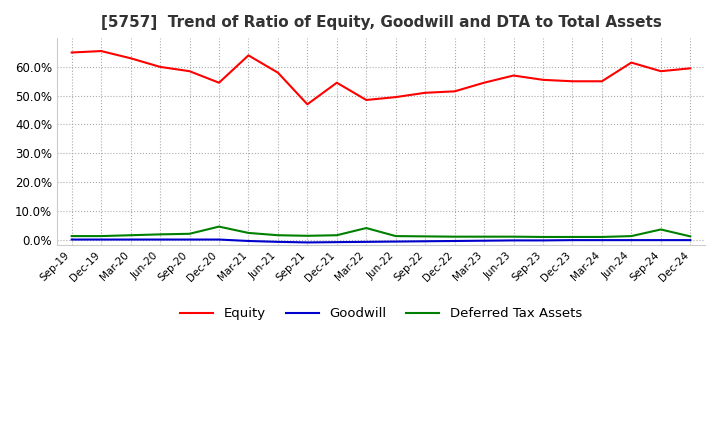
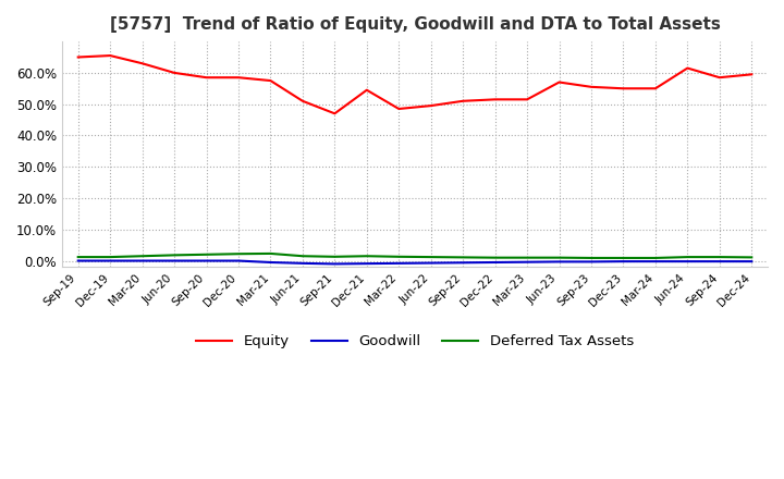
Equity/Dec-20: 54.5% -> 58.5%
Deferred Tax Assets/Dec-20: 4.5% -> 2.2%
Equity/Mar-21: 64.0% -> 57.5%
Equity/Jun-21: 58.0% -> 51.0%
Deferred Tax Assets/Mar-22: 4.0% -> 1.3%
Equity/Mar-23: 54.5% -> 51.5%
Deferred Tax Assets/Sep-24: 3.5% -> 1.2%
